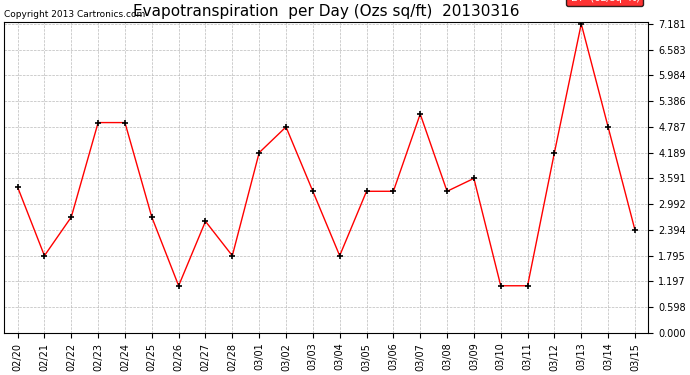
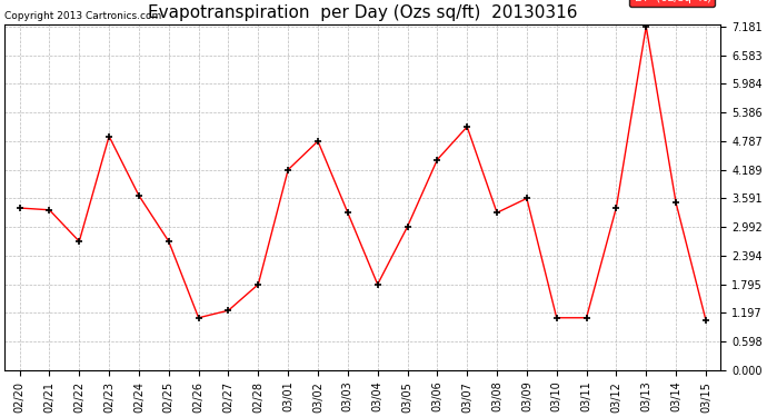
02/21: 1.79 -> 3.35
02/24: 4.89 -> 3.65
02/27: 2.59 -> 1.25
03/05: 3.29 -> 3.00
03/06: 3.29 -> 4.40
03/12: 4.19 -> 3.40
03/14: 4.79 -> 3.50
03/15: 2.39 -> 1.05
